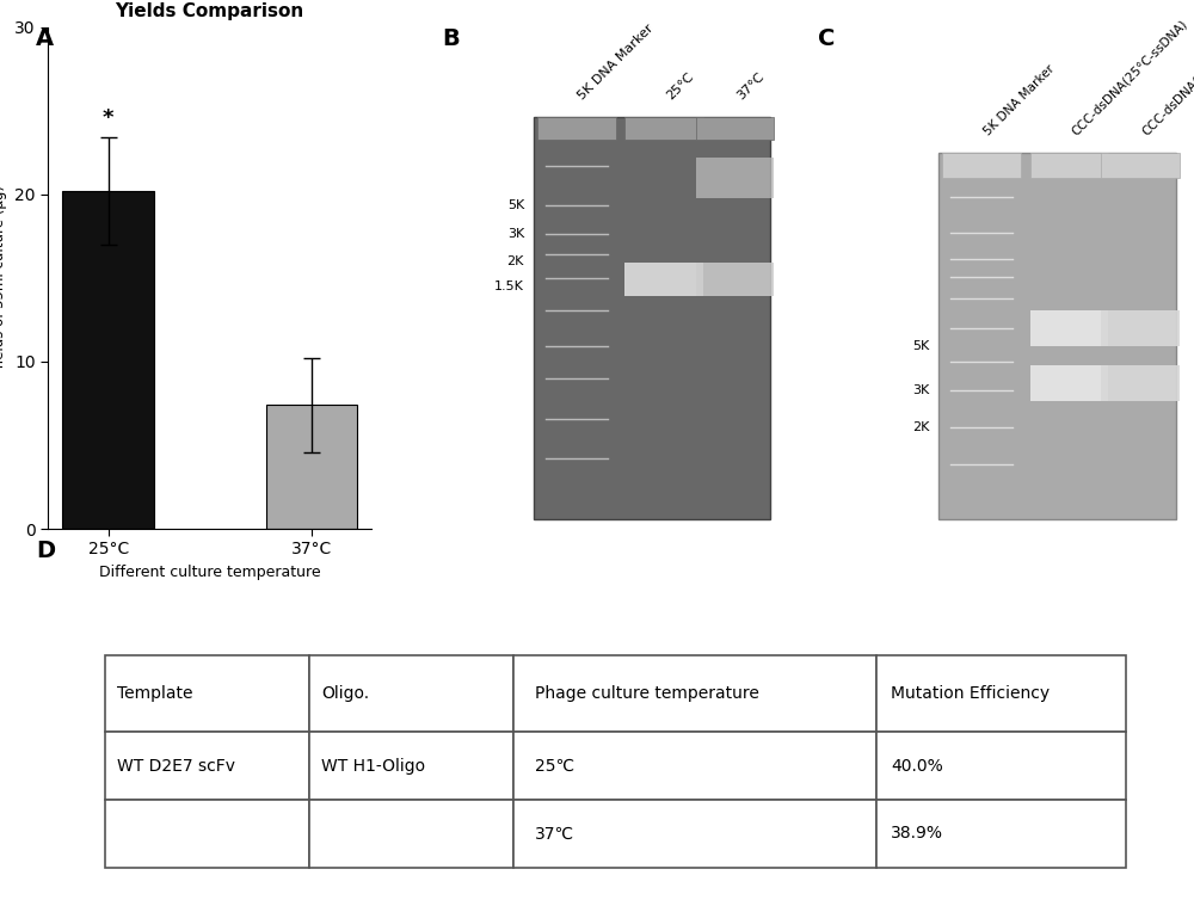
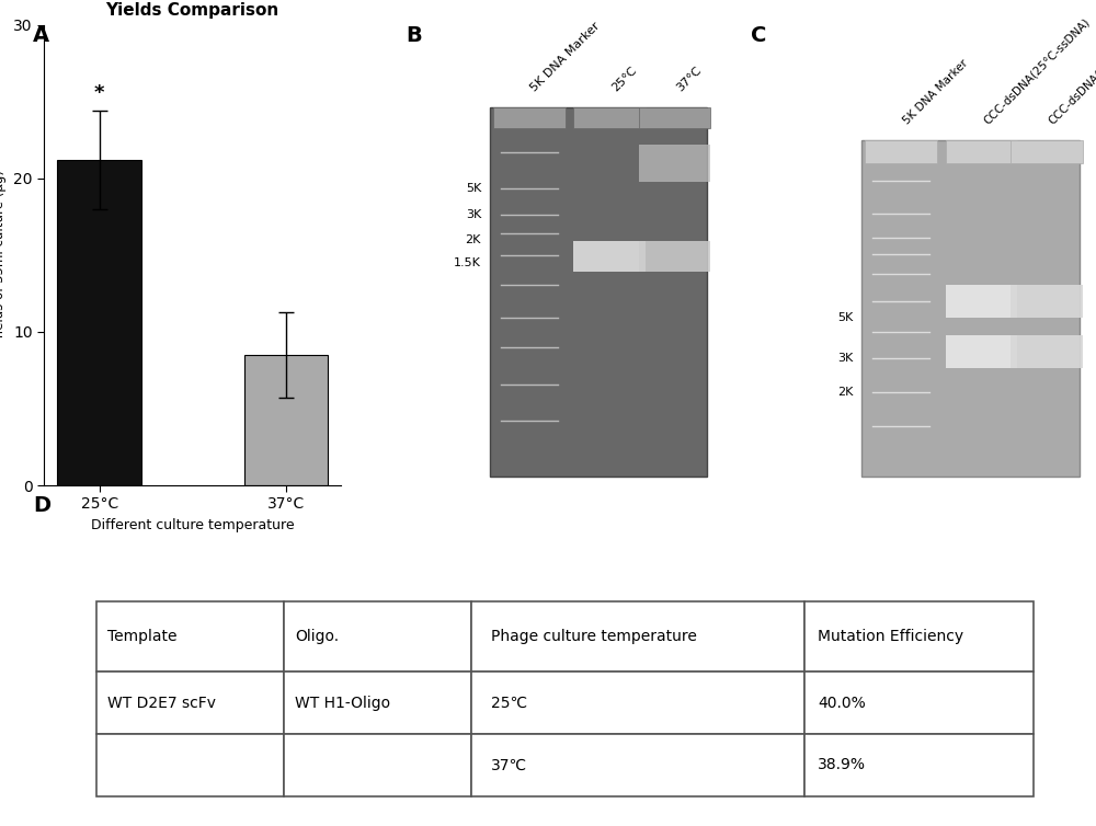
25°C: 20.2 -> 21.2
37°C: 7.4 -> 8.5
